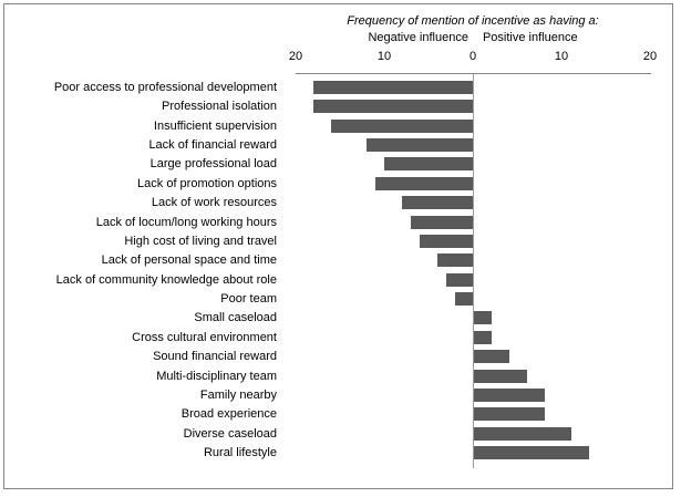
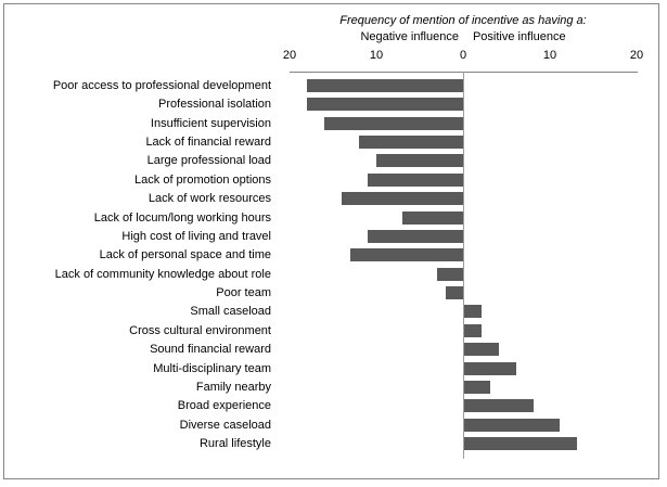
Lack of work resources: -8 -> -14
High cost of living and travel: -6 -> -11
Lack of personal space and time: -4 -> -13
Family nearby: 8 -> 3
